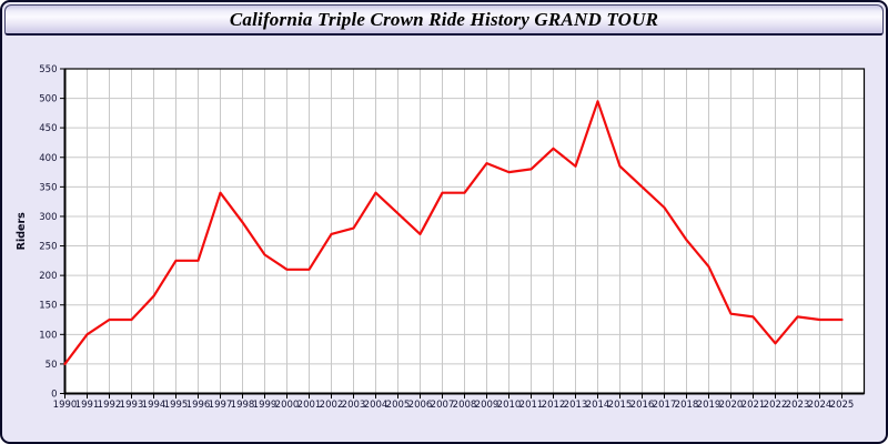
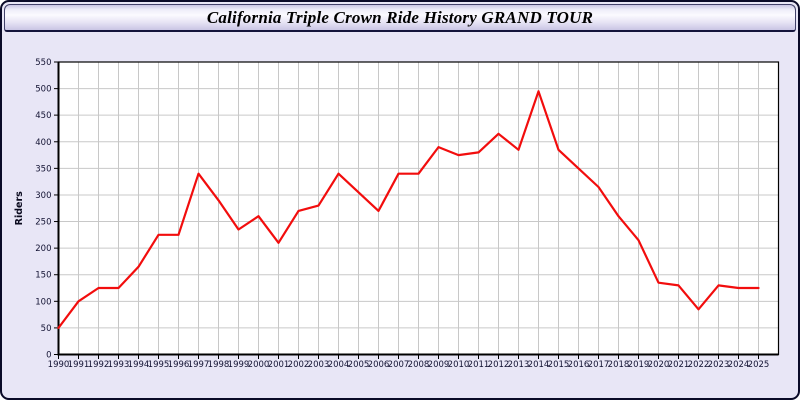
2000: 210 -> 260
